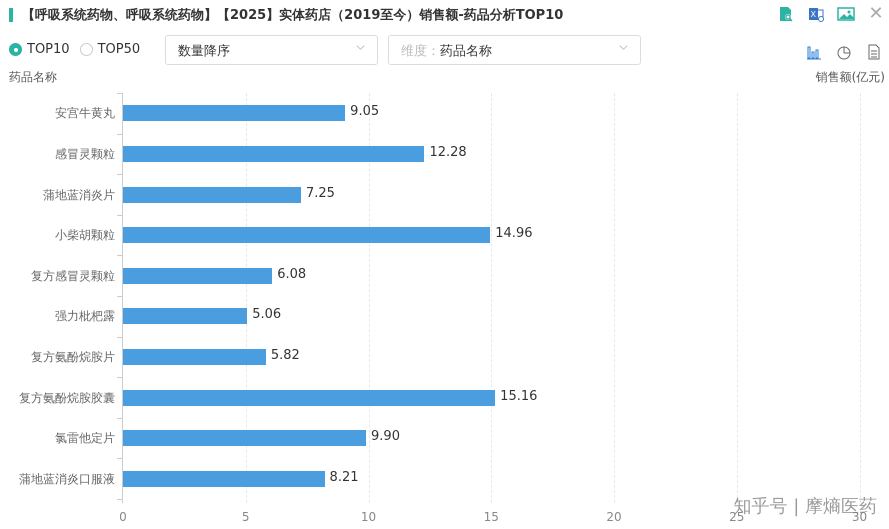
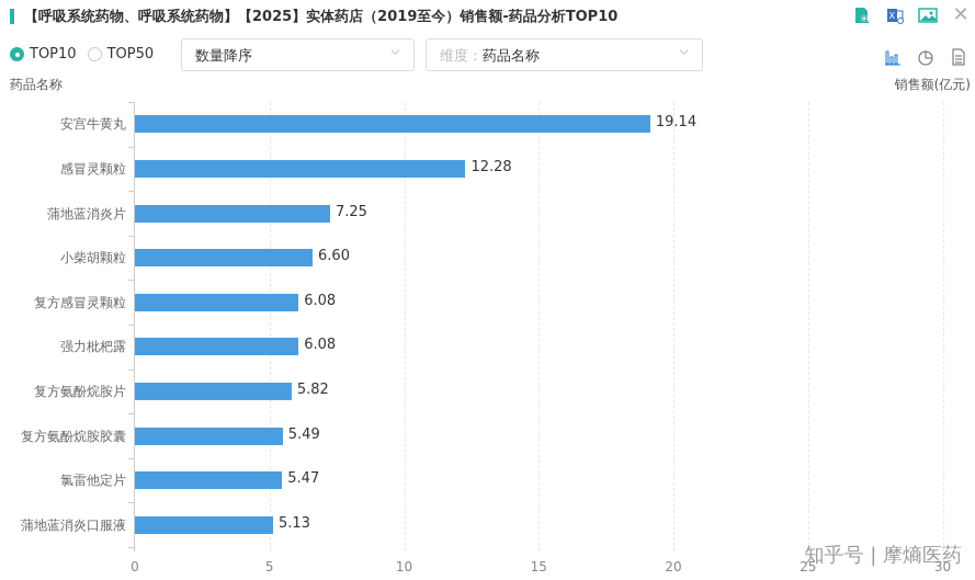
安宫牛黄丸: 9.05 -> 19.14
小柴胡颗粒: 14.96 -> 6.60
强力枇杷露: 5.06 -> 6.08
复方氨酚烷胺胶囊: 15.16 -> 5.49
氯雷他定片: 9.90 -> 5.47
蒲地蓝消炎口服液: 8.21 -> 5.13
